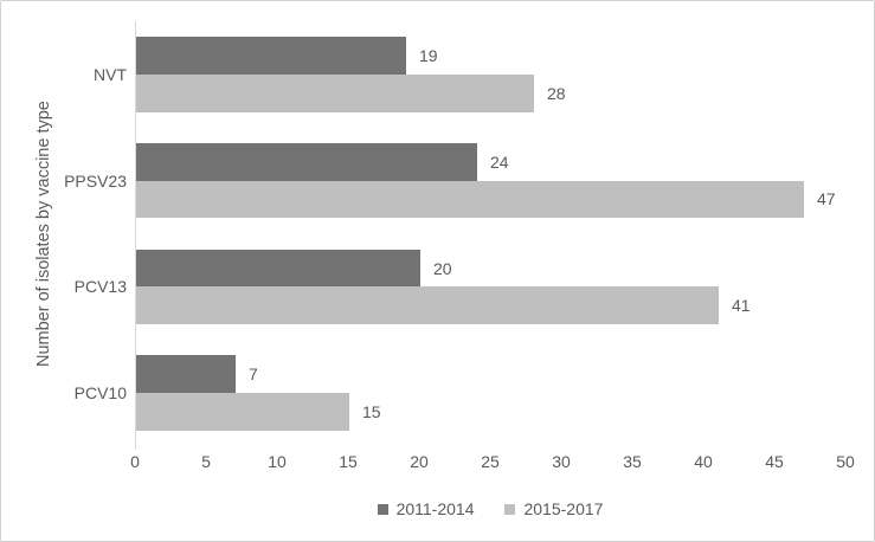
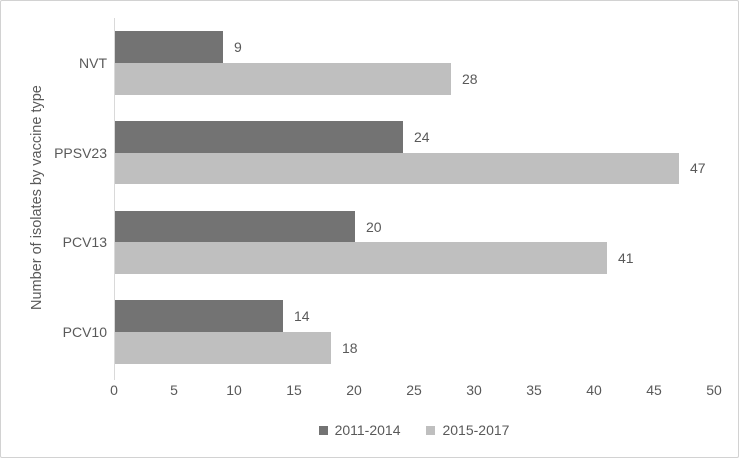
2011-2014/NVT: 19 -> 9
2011-2014/PCV10: 7 -> 14
2015-2017/PCV10: 15 -> 18
